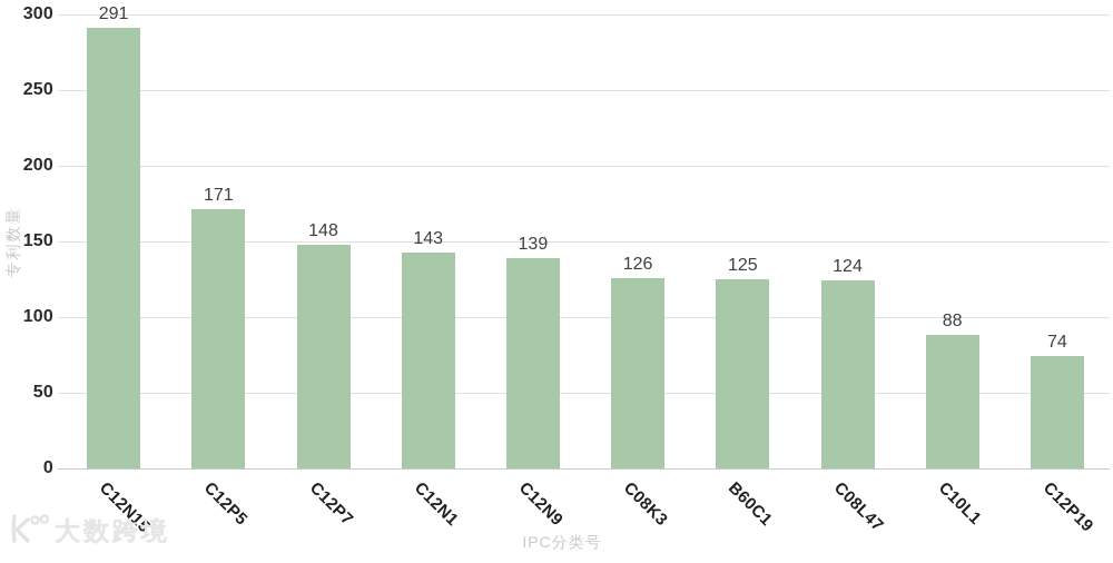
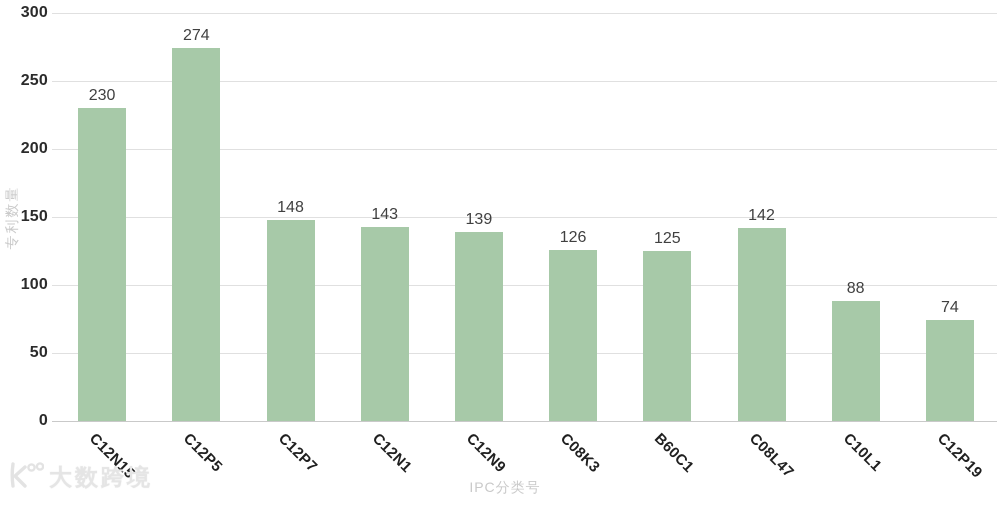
C12N15: 291 -> 230
C12P5: 171 -> 274
C08L47: 124 -> 142
